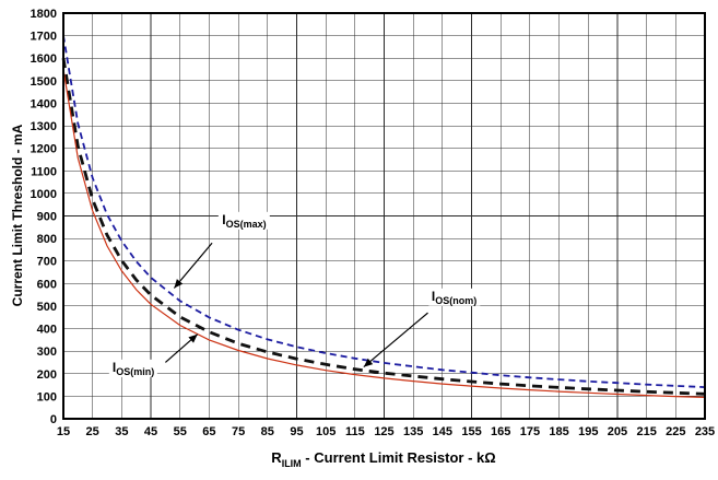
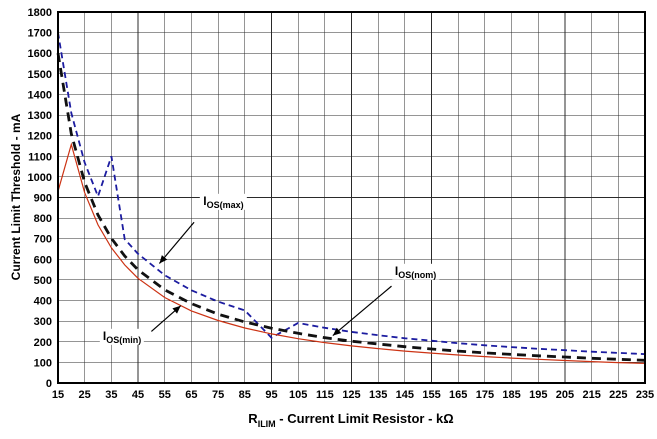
IOS(min)/15: 1550 -> 930
IOS(max)/35: 790 -> 1100
IOS(max)/95: 320 -> 220
